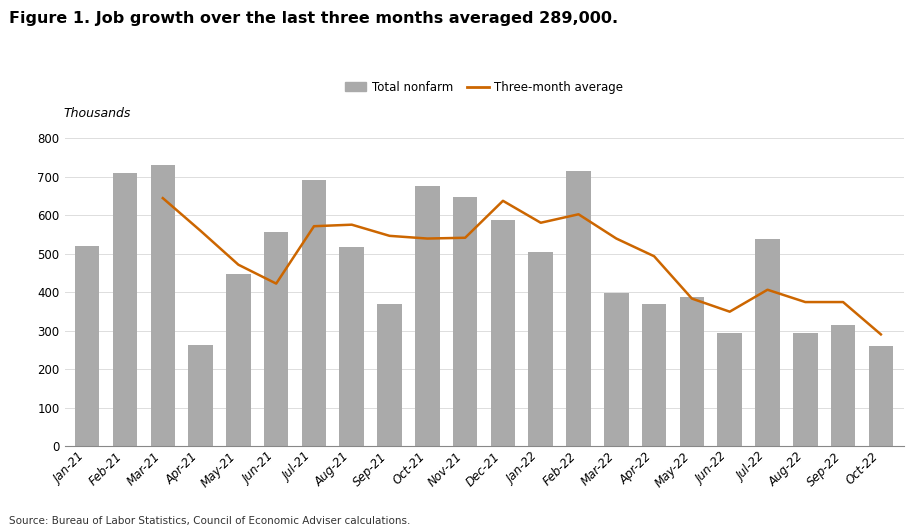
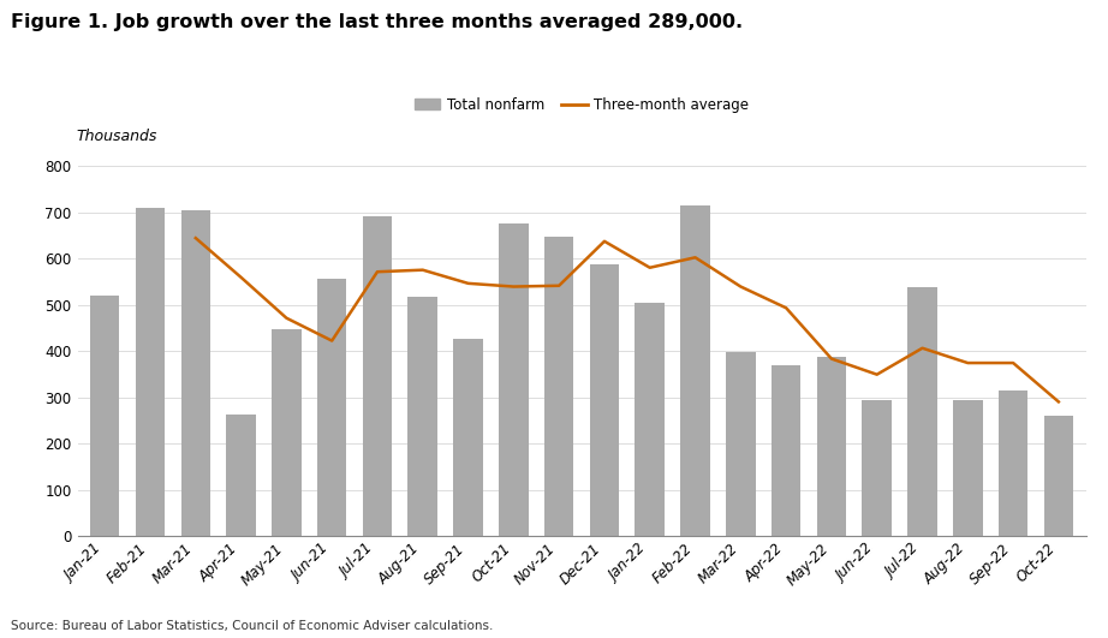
Total nonfarm/Mar-21: 730 -> 703
Total nonfarm/Sep-21: 370 -> 425
